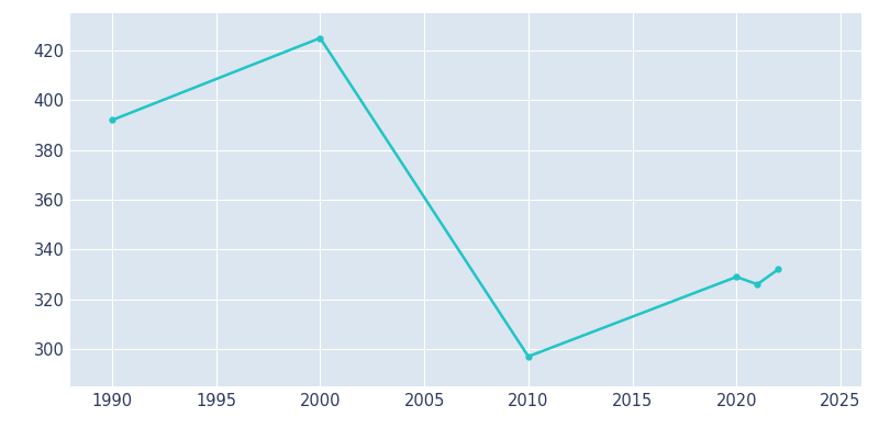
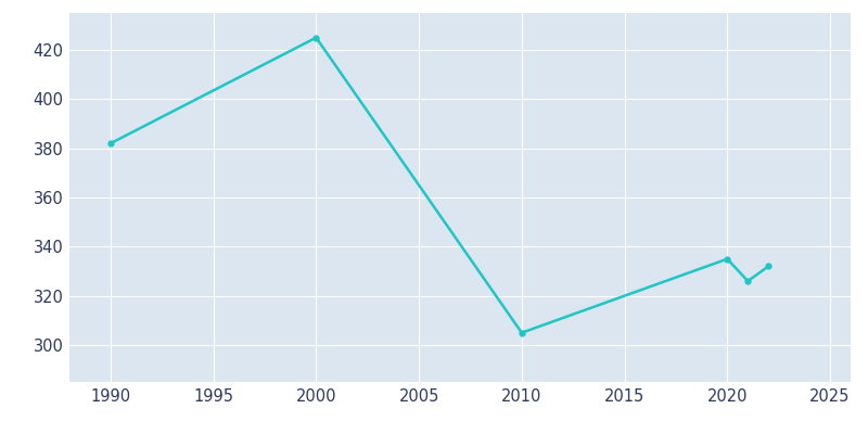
1990: 392 -> 382
2010: 297 -> 305
2020: 329 -> 335
